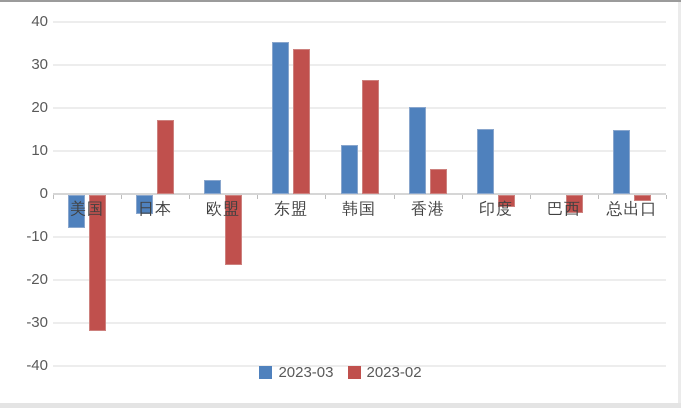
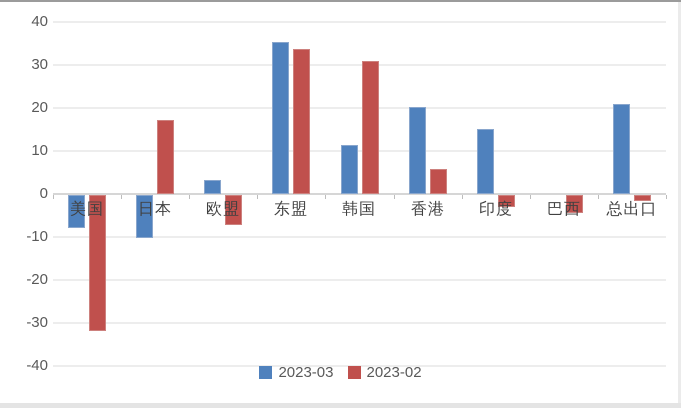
2023-03/日本: -4 -> -10
2023-02/欧盟: -16 -> -7
2023-02/韩国: 26 -> 31
2023-03/总出口: 15 -> 21
